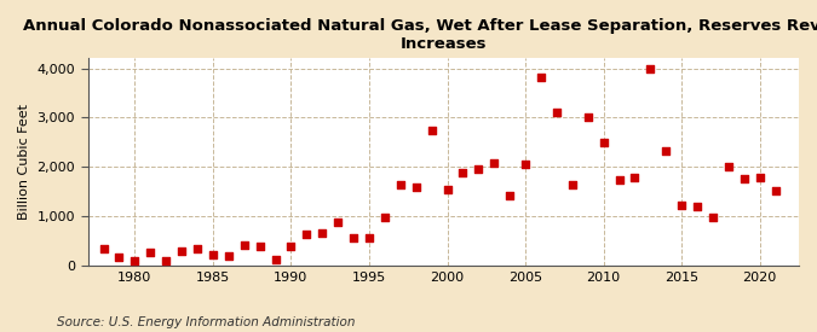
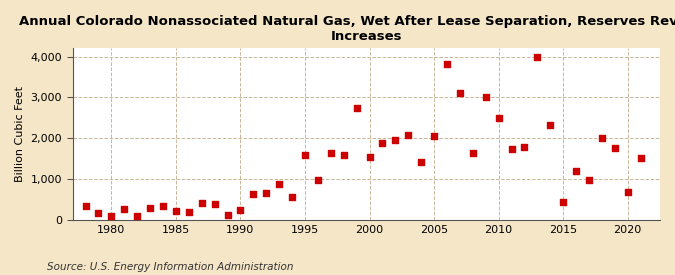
1990: 390 -> 250
1995: 570 -> 1,600
2015: 1,230 -> 450
2020: 1,800 -> 700
